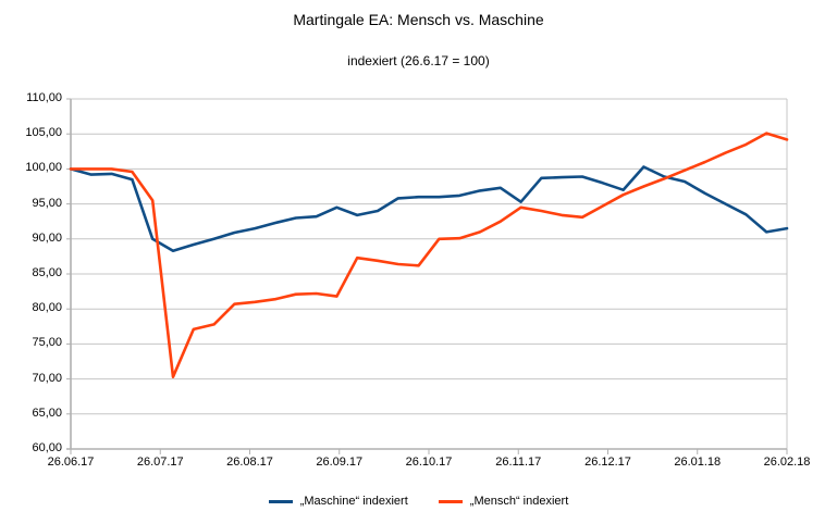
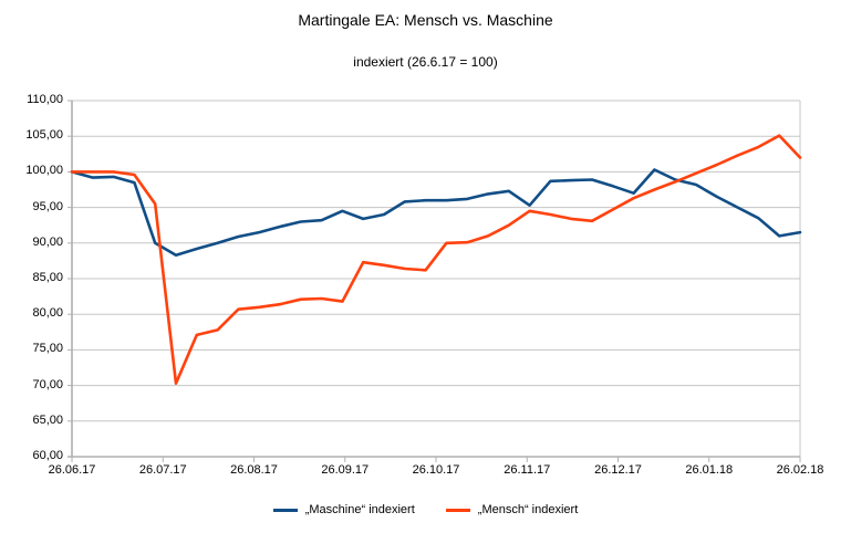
„Mensch“ indexiert/26.02.18: 104 -> 102
